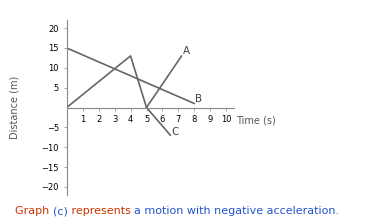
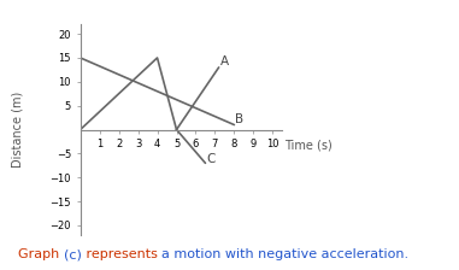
4: 13 -> 15
